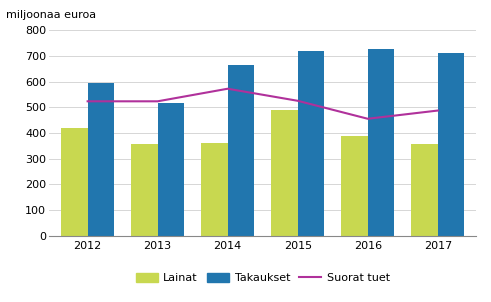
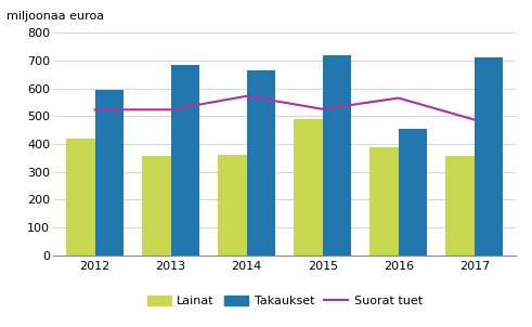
Takaukset/2013: 517 -> 685
Suorat tuet/2016: 455 -> 565
Takaukset/2016: 728 -> 455
